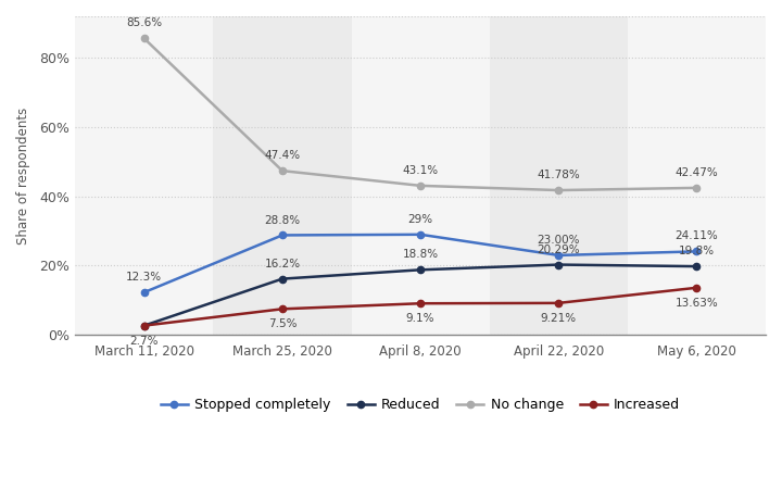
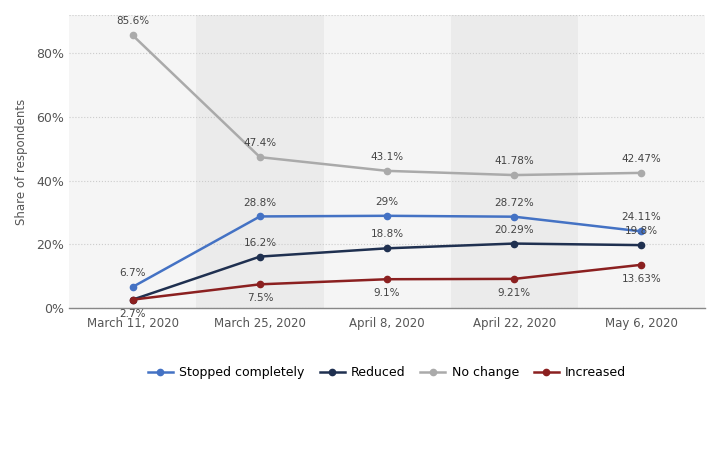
Stopped completely/March 11, 2020: 12.3% -> 6.7%
Stopped completely/April 22, 2020: 23.00% -> 28.72%
